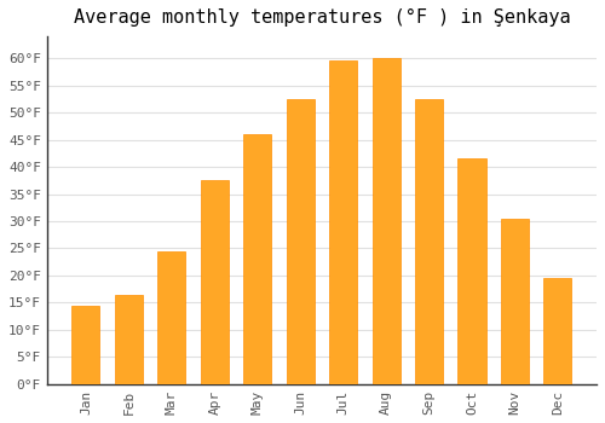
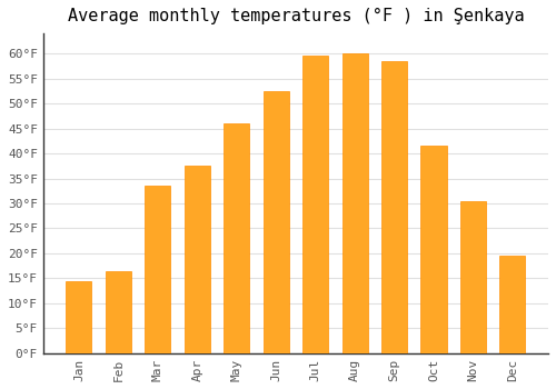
Mar: 24.5°F -> 33.5°F
Sep: 52.5°F -> 58.5°F
